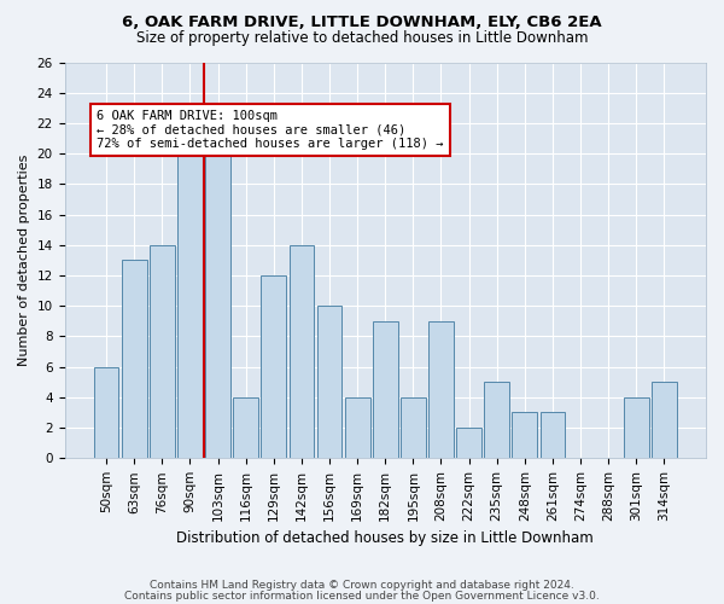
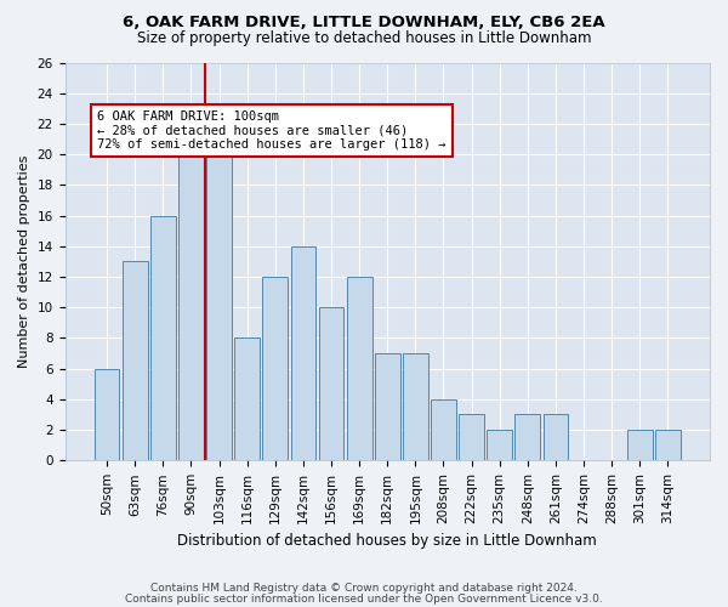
76sqm: 14 -> 16
116sqm: 4 -> 8
169sqm: 4 -> 12
182sqm: 9 -> 7
195sqm: 4 -> 7
208sqm: 9 -> 4
222sqm: 2 -> 3
235sqm: 5 -> 2
301sqm: 4 -> 2
314sqm: 5 -> 2
